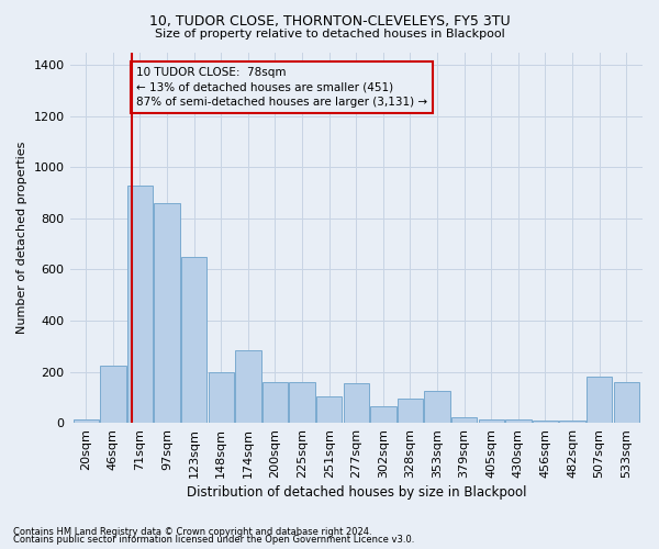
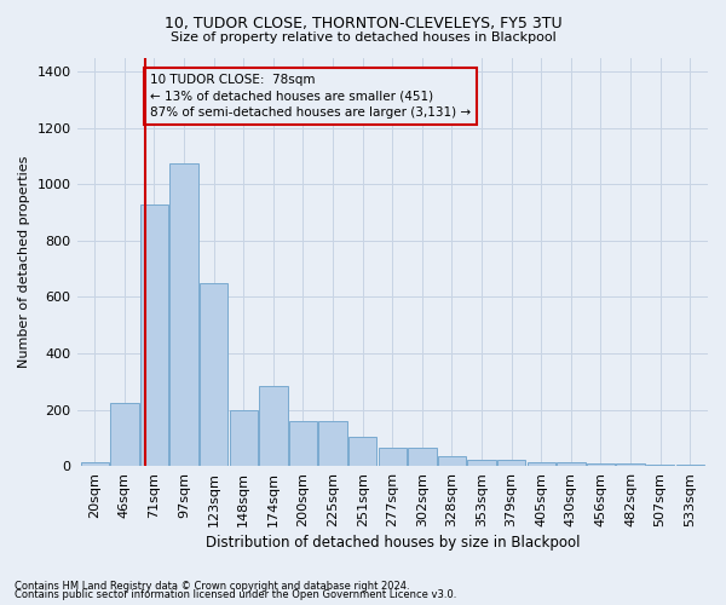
97sqm: 860 -> 1075
277sqm: 155 -> 65
328sqm: 95 -> 35
353sqm: 125 -> 20
507sqm: 180 -> 5
533sqm: 160 -> 5
